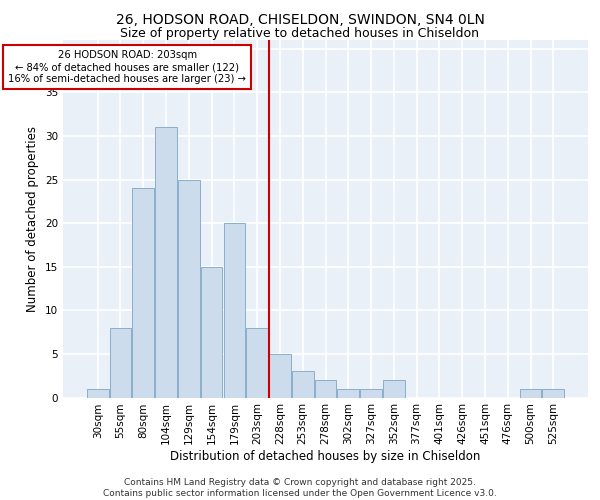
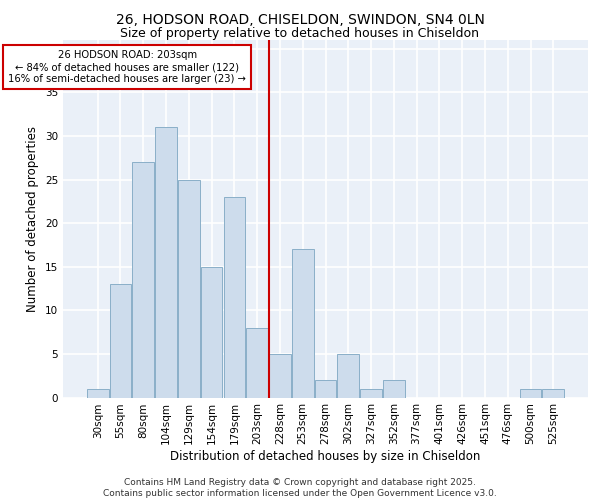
55sqm: 8 -> 13
80sqm: 24 -> 27
179sqm: 20 -> 23
253sqm: 3 -> 17
302sqm: 1 -> 5
